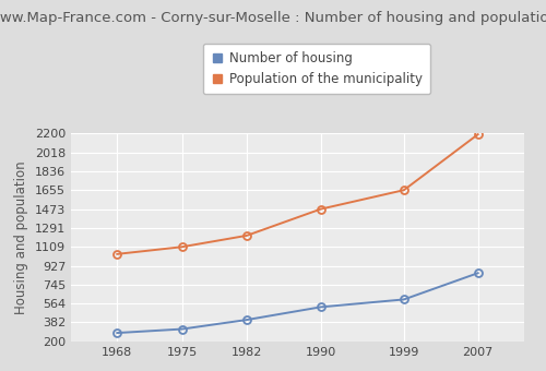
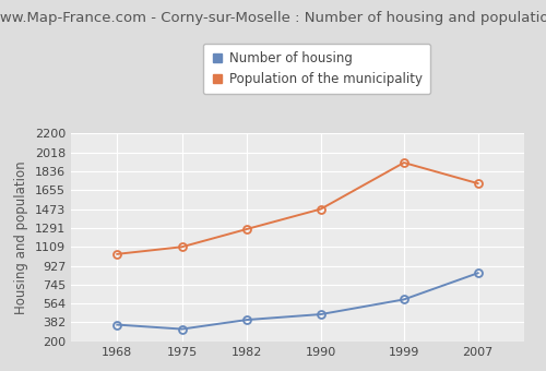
Number of housing/1968: 280 -> 360
Population of the municipality/1982: 1220 -> 1280
Number of housing/1990: 530 -> 460
Population of the municipality/1999: 1660 -> 1920
Population of the municipality/2007: 2190 -> 1720
